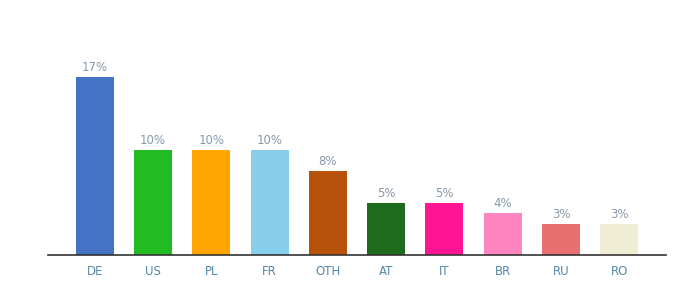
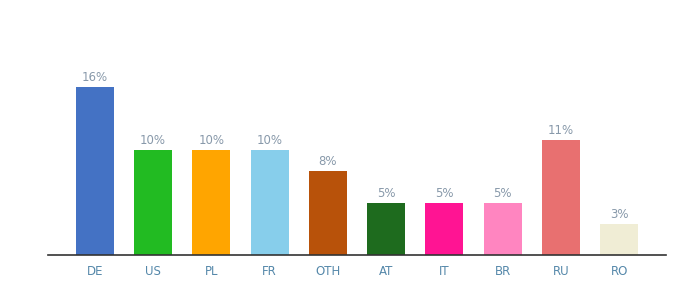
DE: 17% -> 16%
BR: 4% -> 5%
RU: 3% -> 11%
